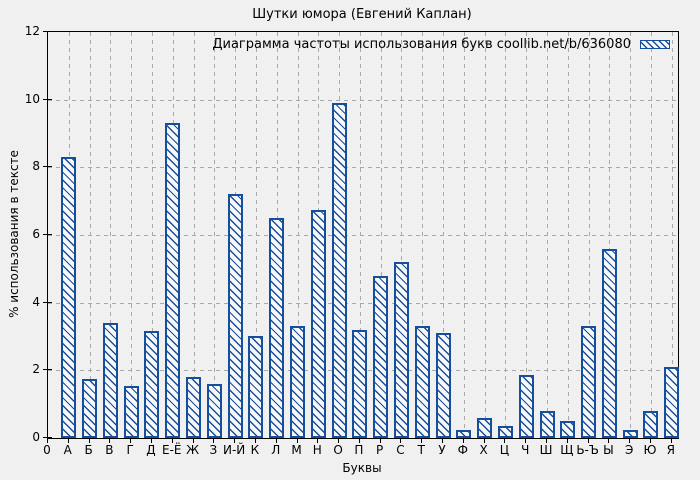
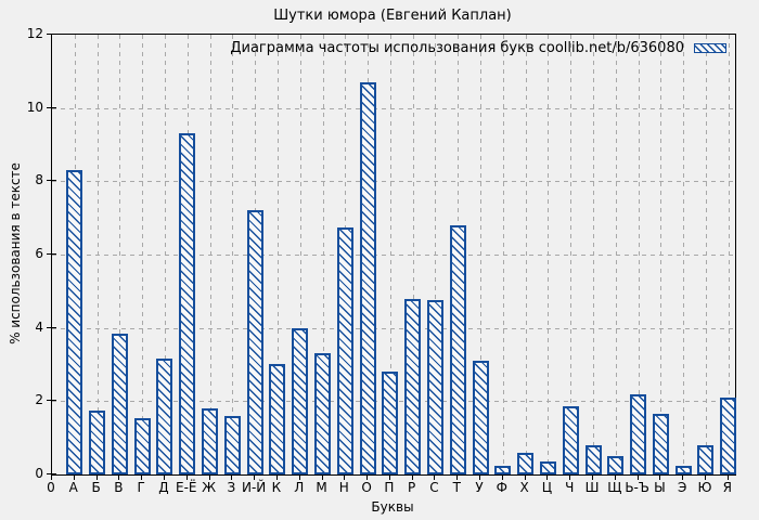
В: 3.4 -> 3.9
Л: 6.5 -> 4.0
О: 9.9 -> 10.7
П: 3.2 -> 2.8
С: 5.2 -> 4.8
Т: 3.3 -> 6.8
Ь-Ъ: 3.3 -> 2.2
Ы: 5.6 -> 1.6
